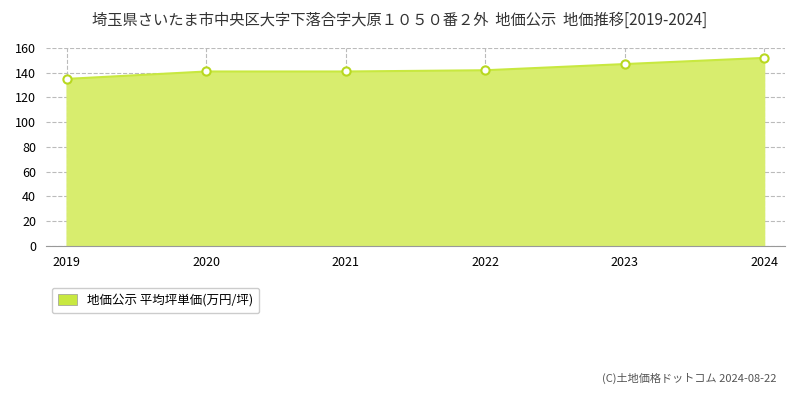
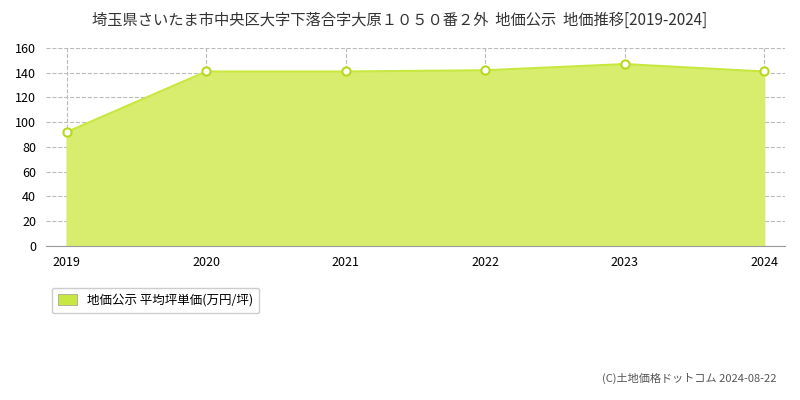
2019: 135 -> 92
2024: 152 -> 141
